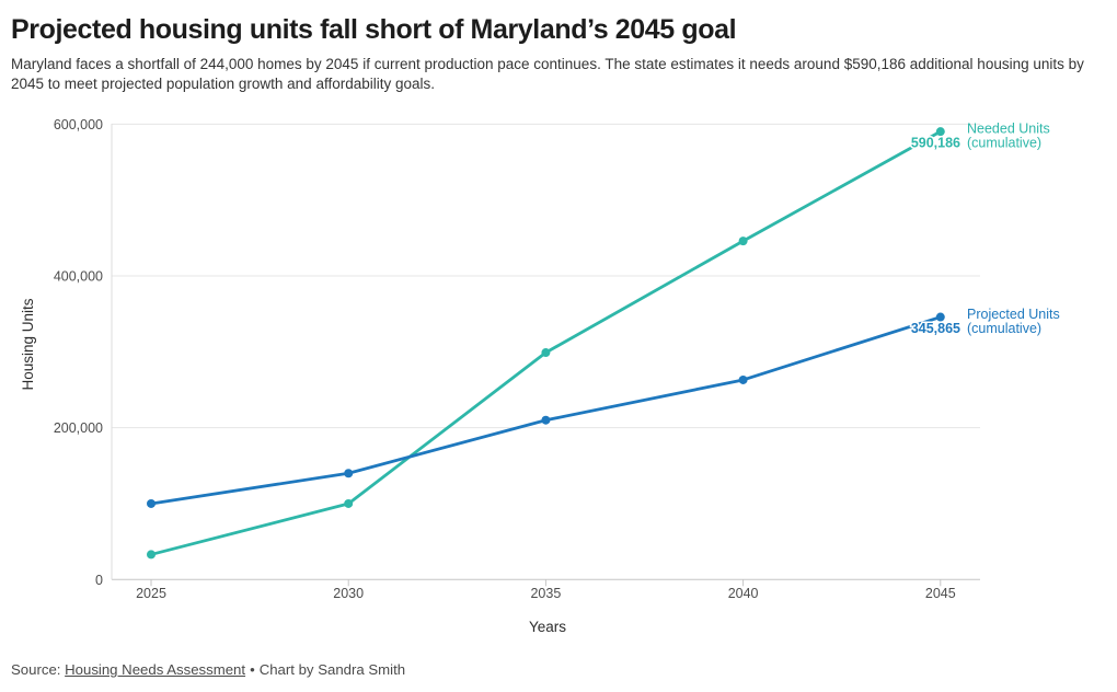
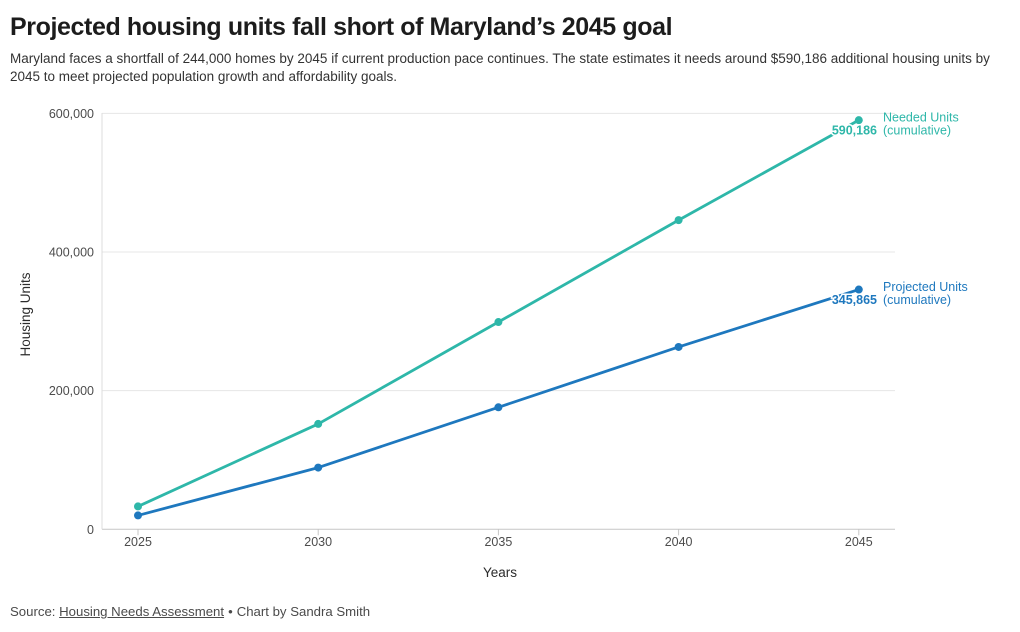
Projected Units (cumulative)/2025: 100000 -> 20000
Needed Units (cumulative)/2030: 100000 -> 150000
Projected Units (cumulative)/2030: 140000 -> 90000
Projected Units (cumulative)/2035: 210000 -> 180000
